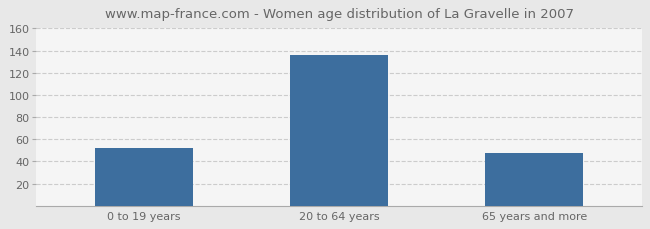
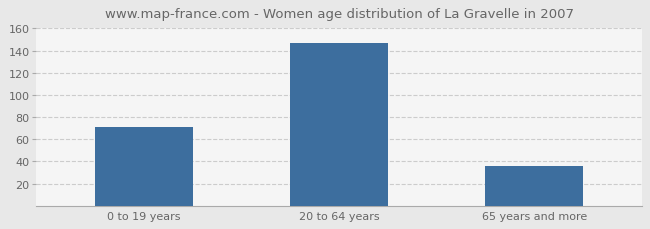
0 to 19 years: 52 -> 71
20 to 64 years: 136 -> 147
65 years and more: 48 -> 36
